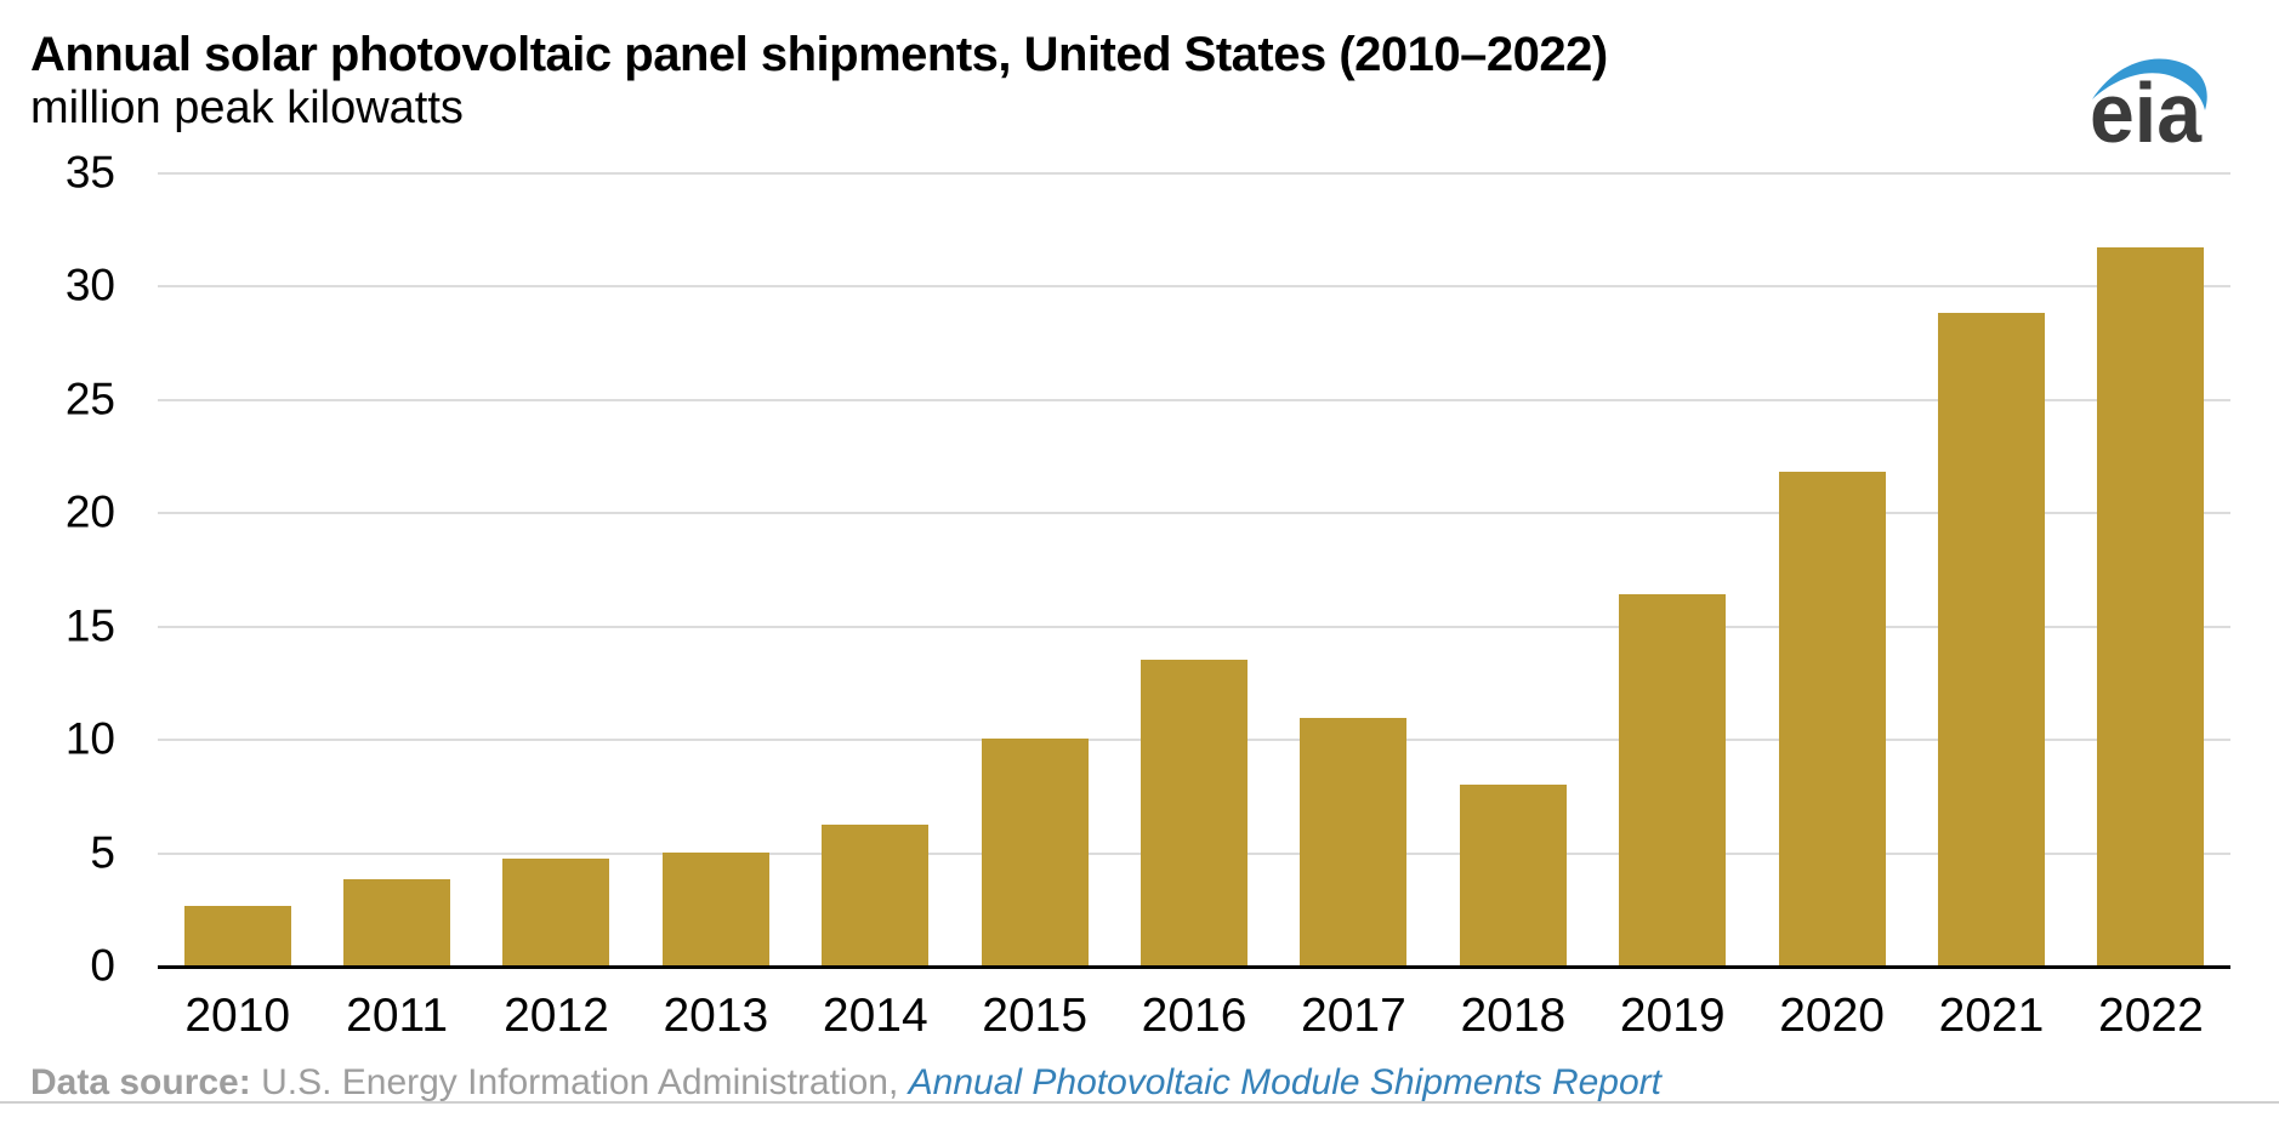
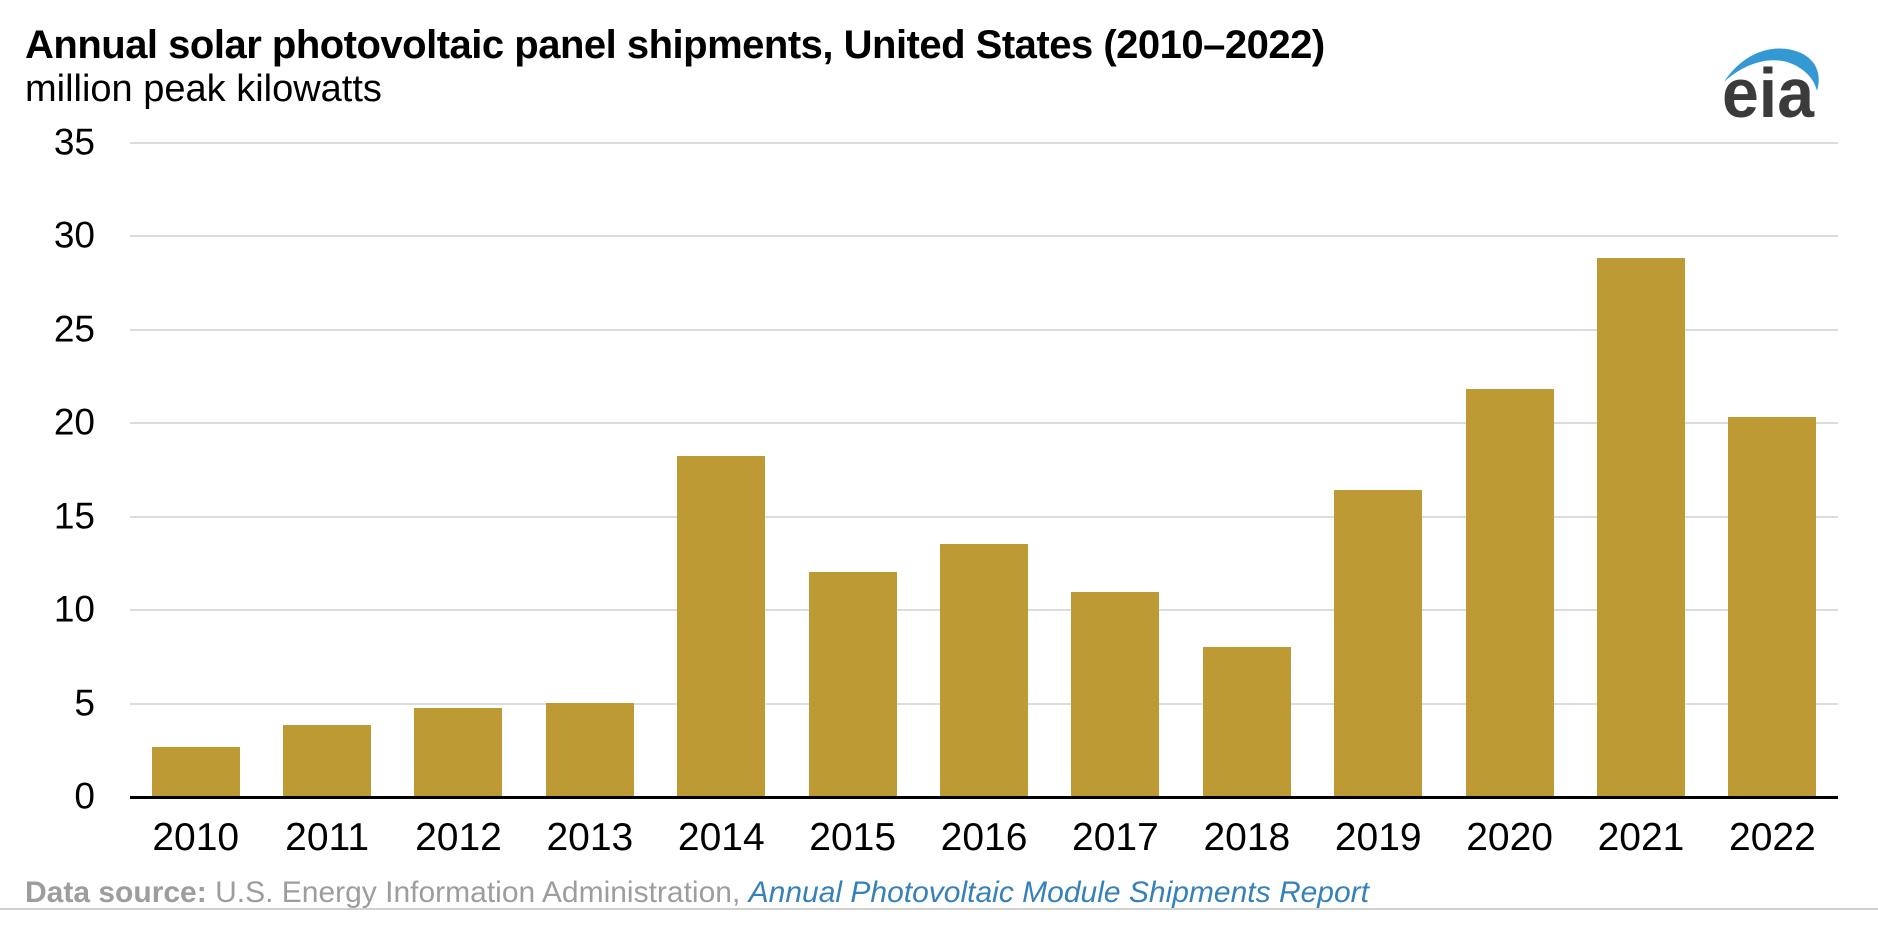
2014: 6.2 -> 18.2
2015: 10.0 -> 12.0
2022: 31.7 -> 20.3
